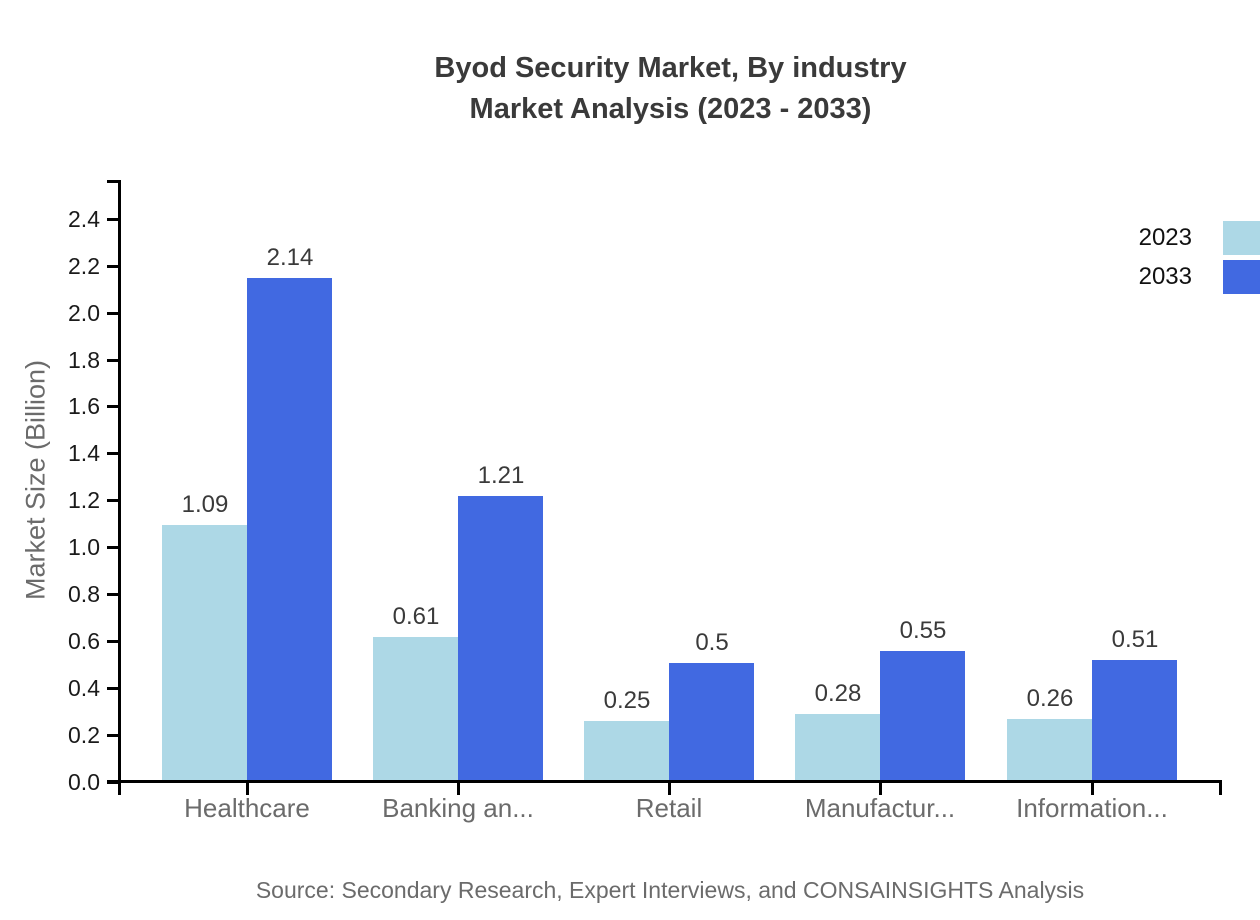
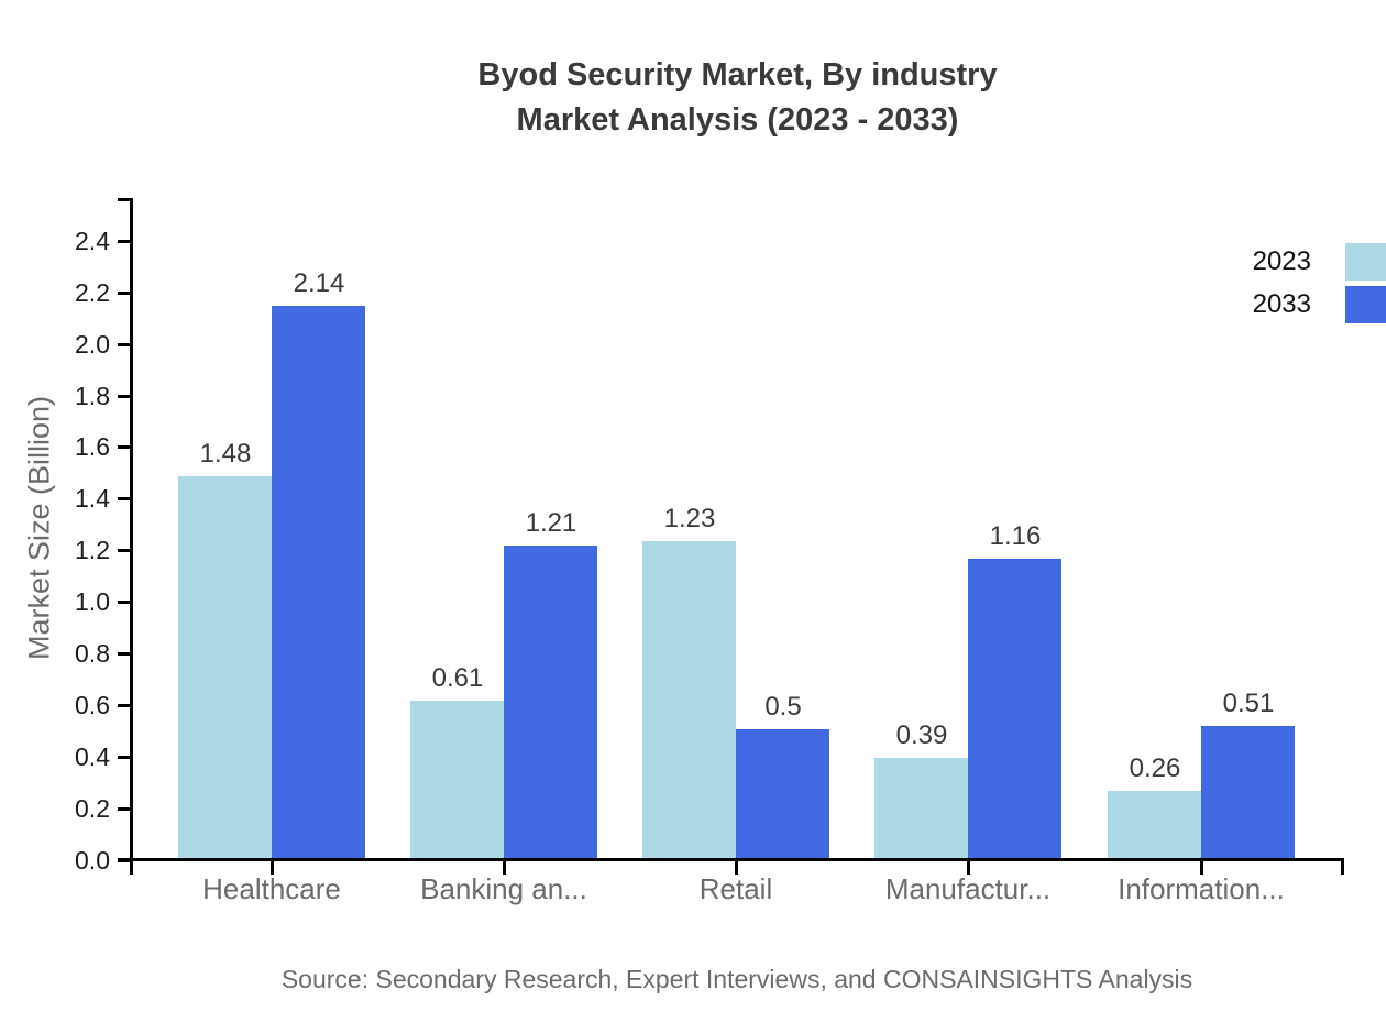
2023/Healthcare: 1.09 -> 1.48
2023/Retail: 0.25 -> 1.23
2023/Manufactur...: 0.28 -> 0.39
2033/Manufactur...: 0.55 -> 1.16
